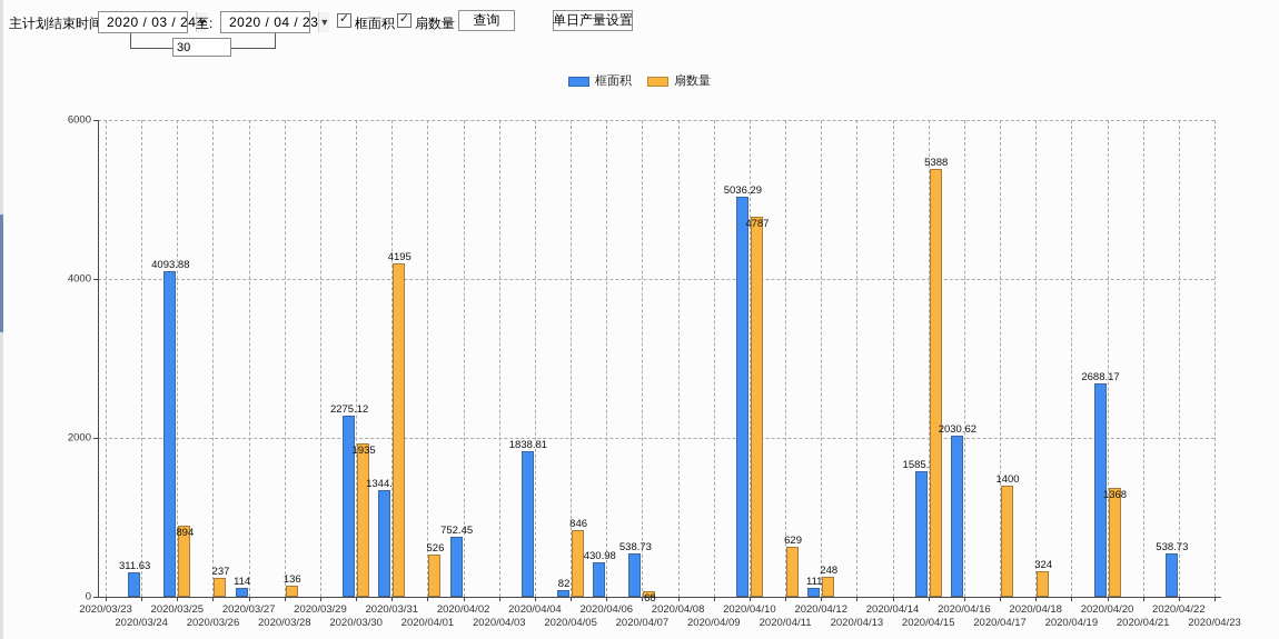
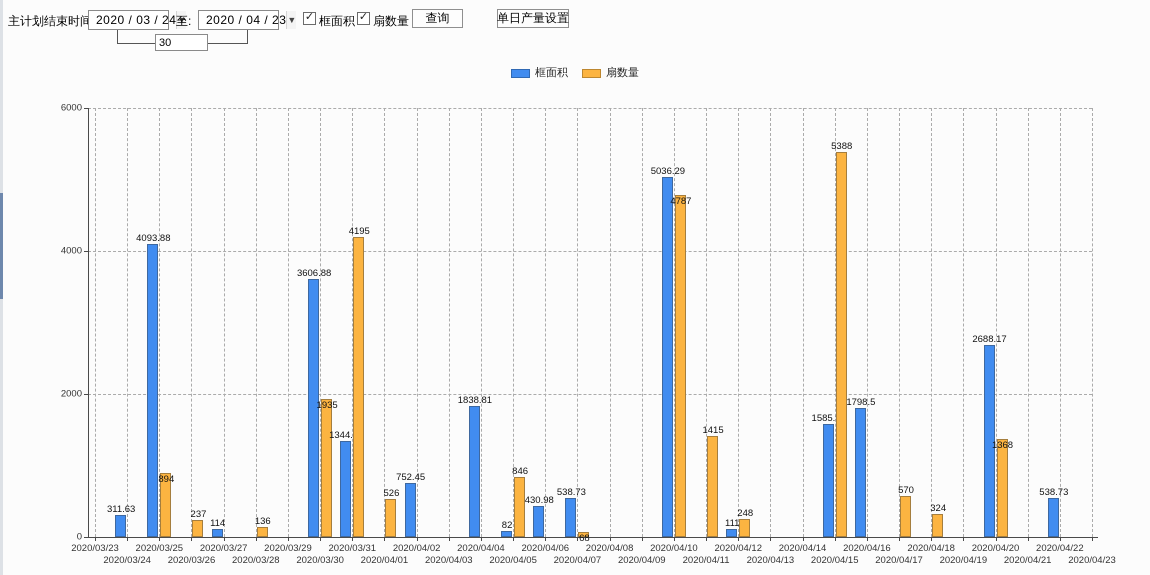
框面积/2020/03/30: 2275.12 -> 3606.88
扇数量/2020/04/11: 629 -> 1415
框面积/2020/04/16: 2030.62 -> 1798.5
扇数量/2020/04/17: 1400 -> 570
